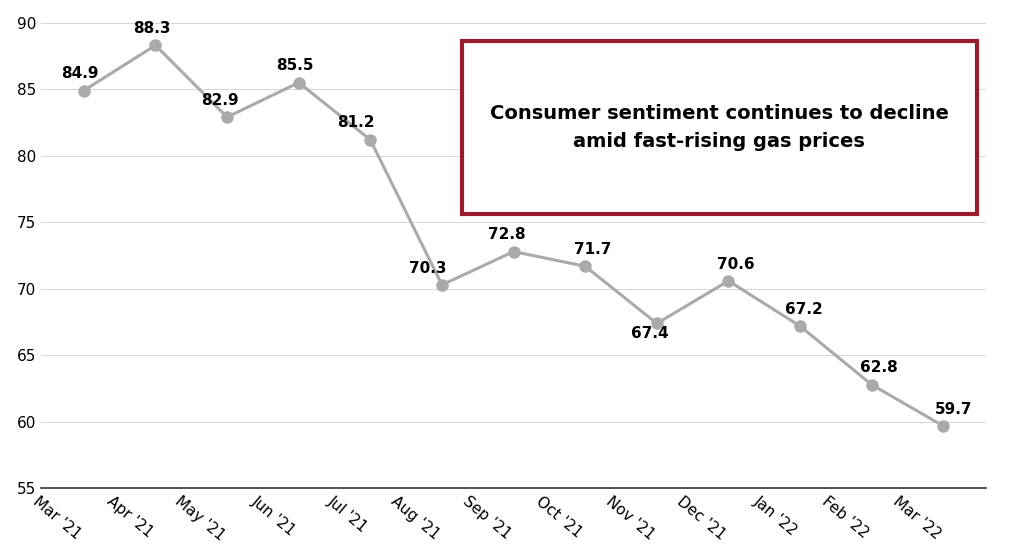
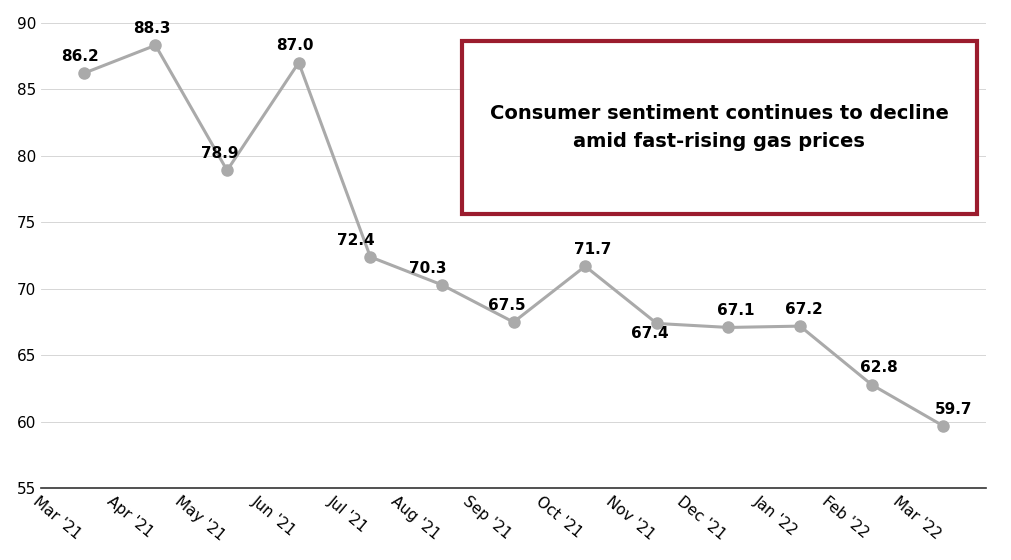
Mar '21: 84.9 -> 86.2
May '21: 82.9 -> 78.9
Jun '21: 85.5 -> 87.0
Jul '21: 81.2 -> 72.4
Sep '21: 72.8 -> 67.5
Dec '21: 70.6 -> 67.1
